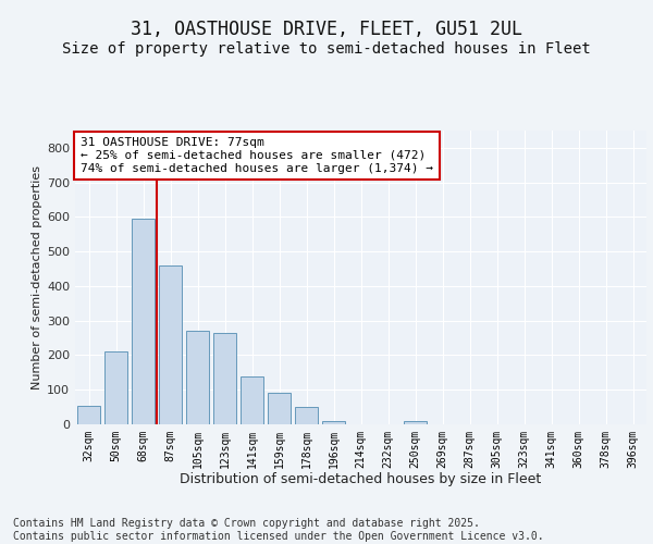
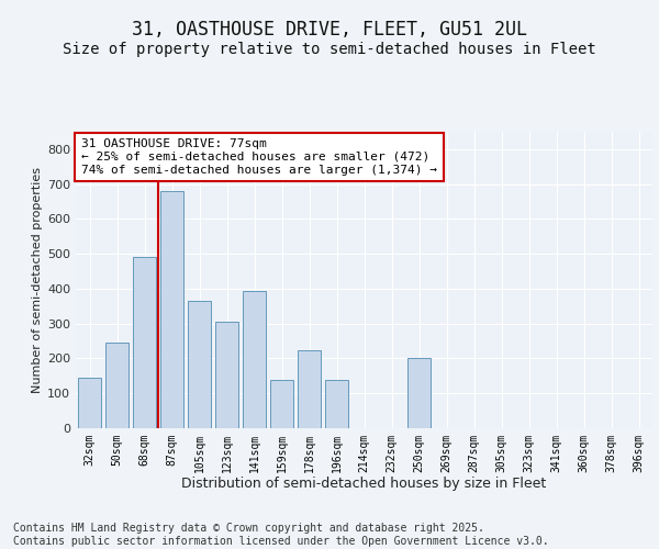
32sqm: 55 -> 145
50sqm: 210 -> 245
68sqm: 595 -> 490
87sqm: 460 -> 680
105sqm: 270 -> 365
123sqm: 265 -> 305
141sqm: 140 -> 395
159sqm: 90 -> 140
178sqm: 50 -> 225
196sqm: 10 -> 140
250sqm: 8 -> 200
